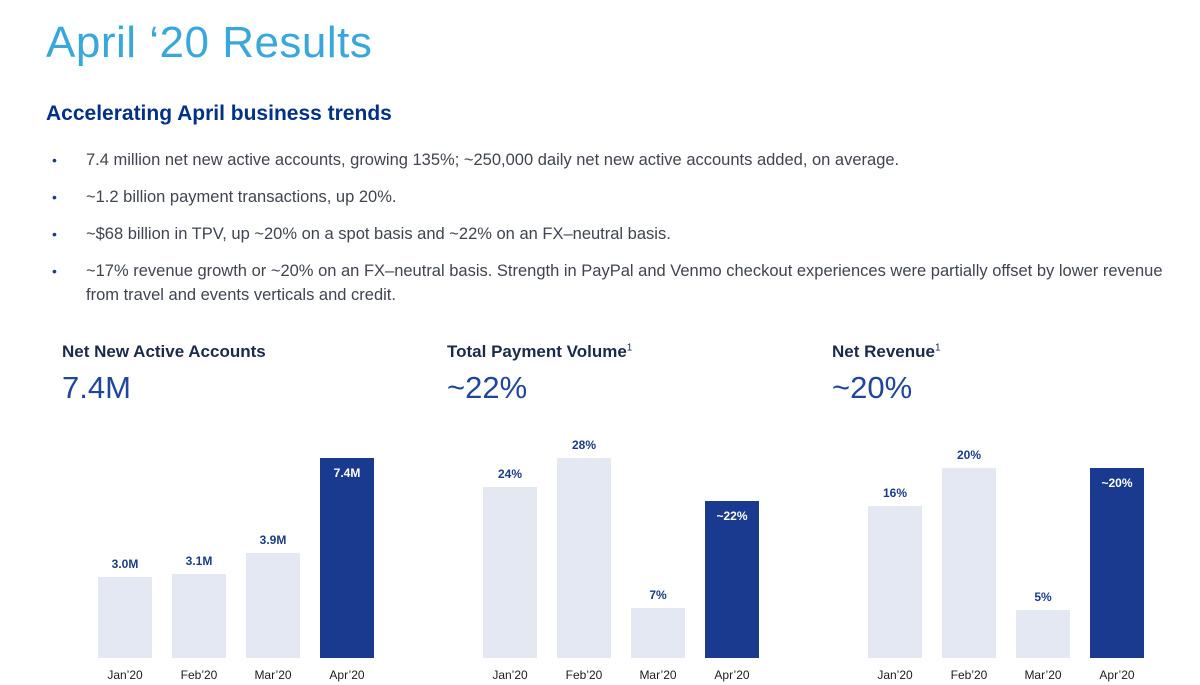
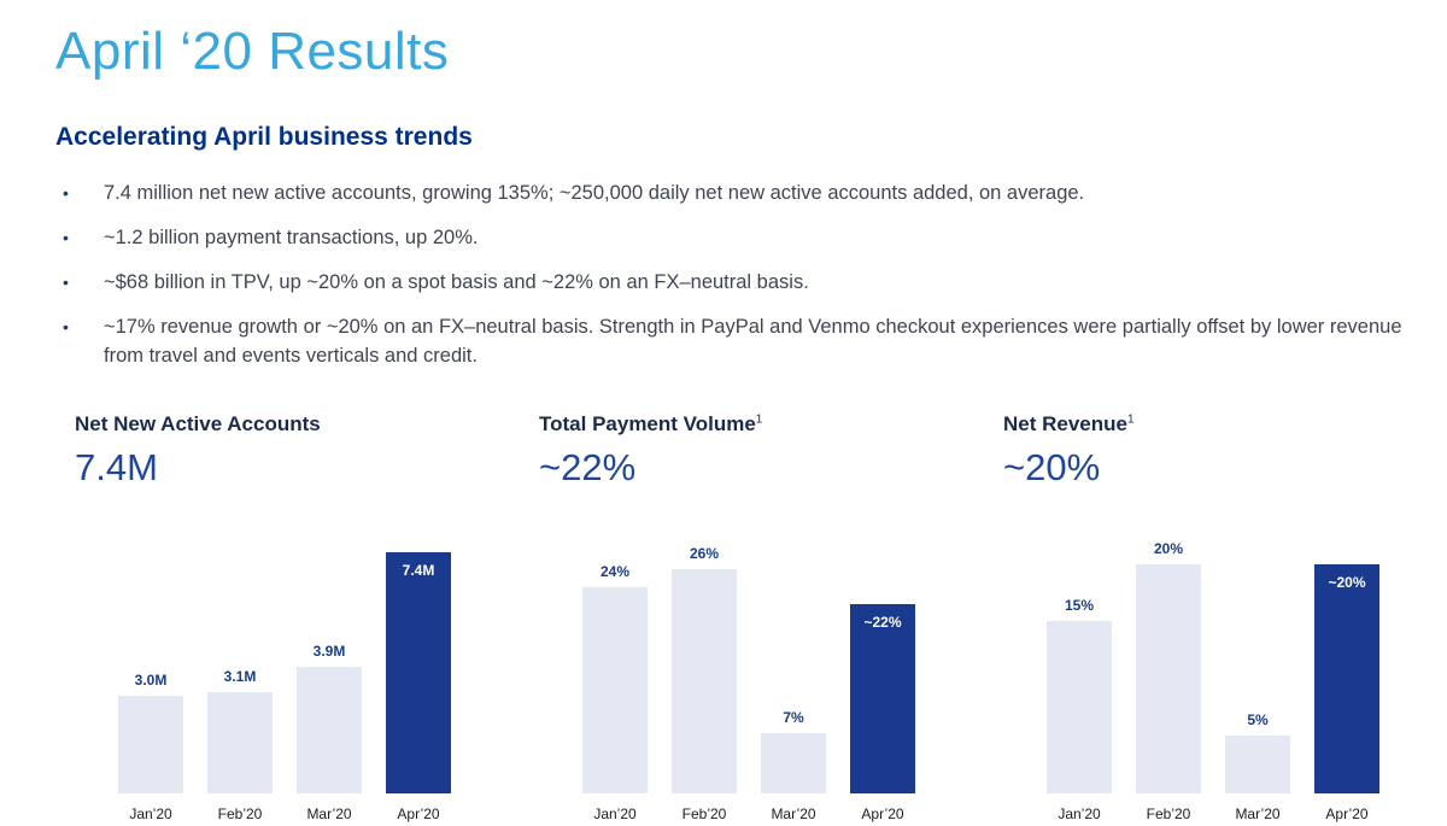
Total Payment Volume/Feb’20: 28% -> 26%
Net Revenue/Jan’20: 16% -> 15%
